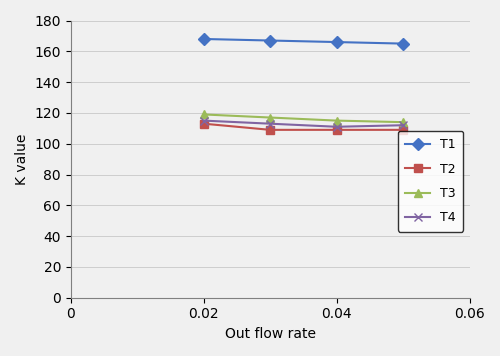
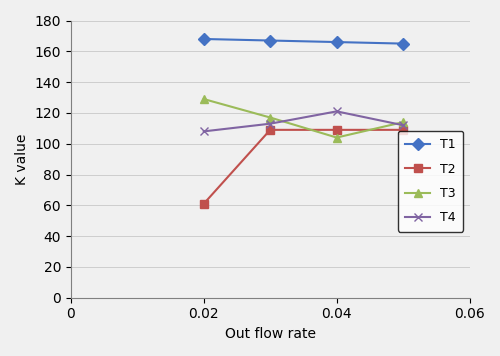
T2/0.02: 113 -> 61
T3/0.02: 119 -> 129
T4/0.02: 115 -> 108
T3/0.04: 115 -> 104
T4/0.04: 111 -> 121
